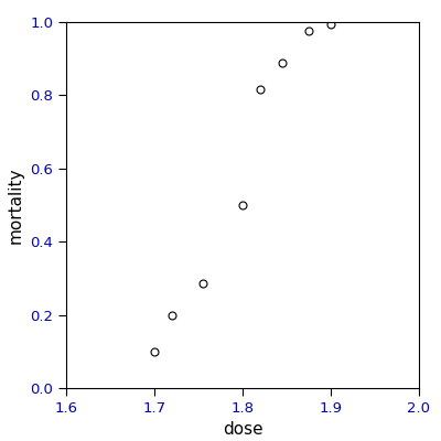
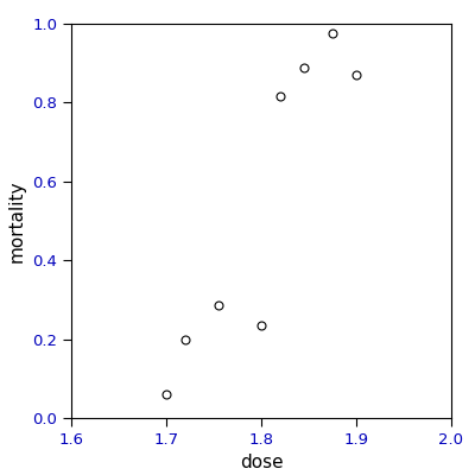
1.7: 0.100 -> 0.060
1.8: 0.500 -> 0.235
1.9: 0.995 -> 0.870
